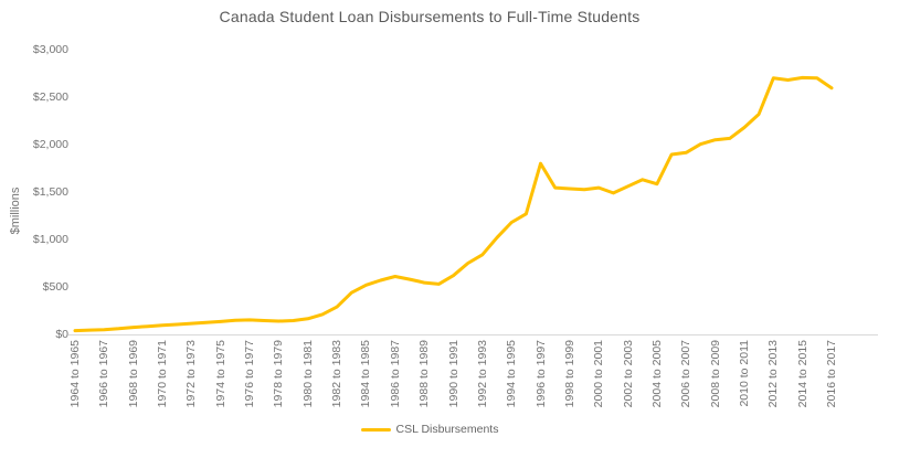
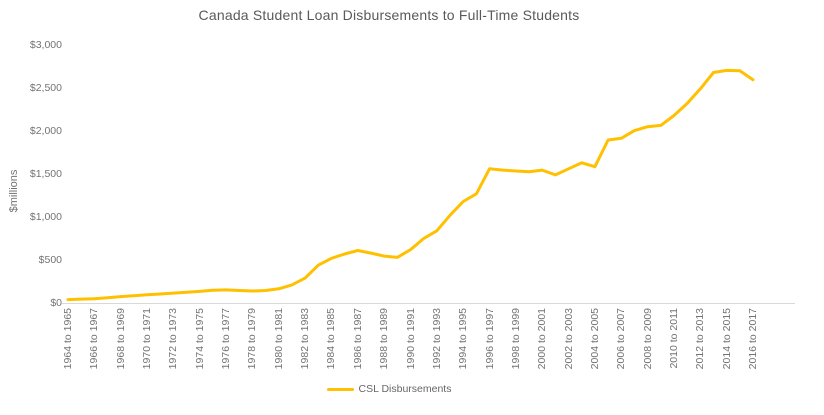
1996 to 1997: $1800 -> $1600
2012 to 2013: $2700 -> $2500
